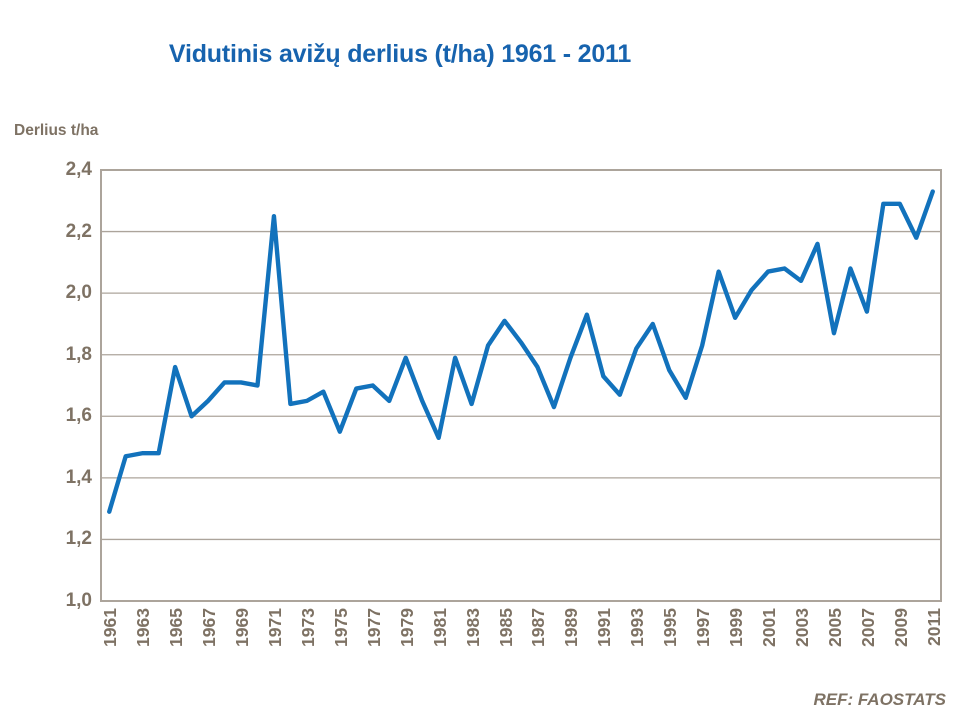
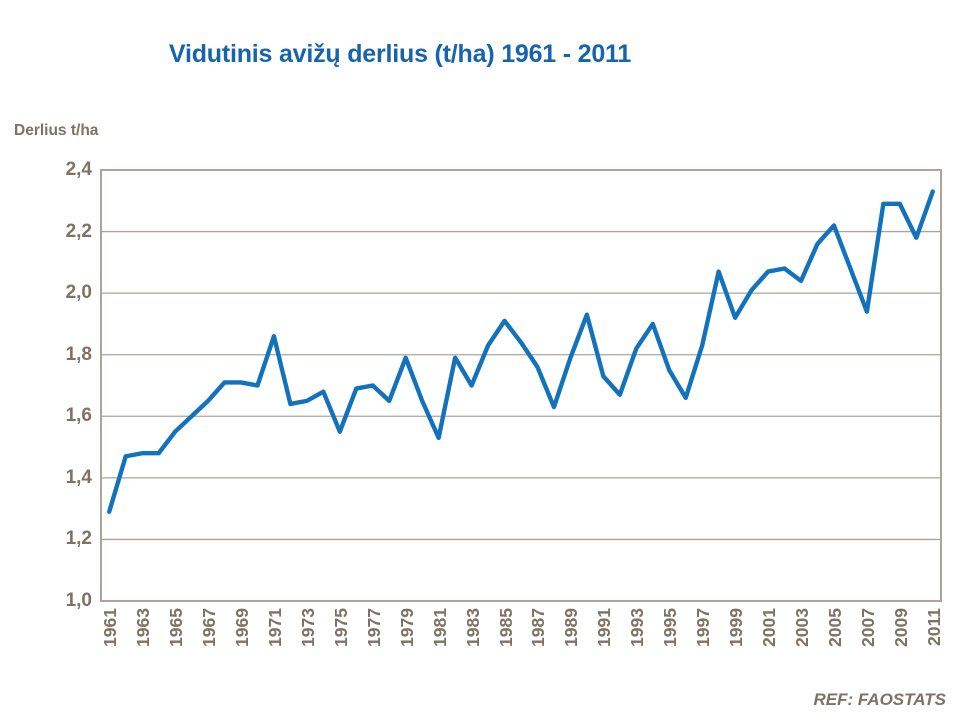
1965: 1,76 -> 1,55
1971: 2,25 -> 1,86
1983: 1,64 -> 1,70
2005: 1,87 -> 2,22
